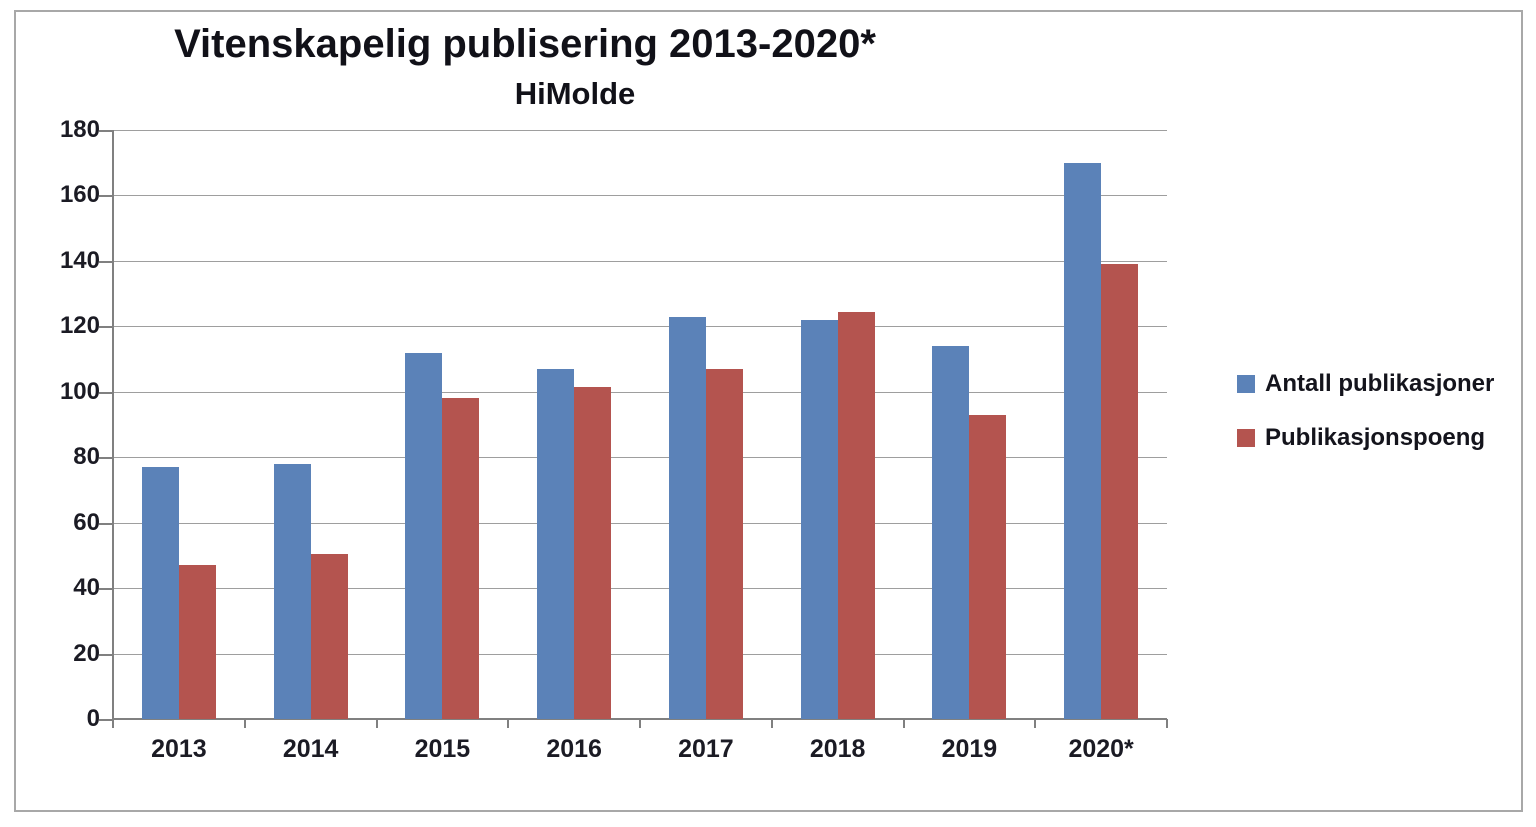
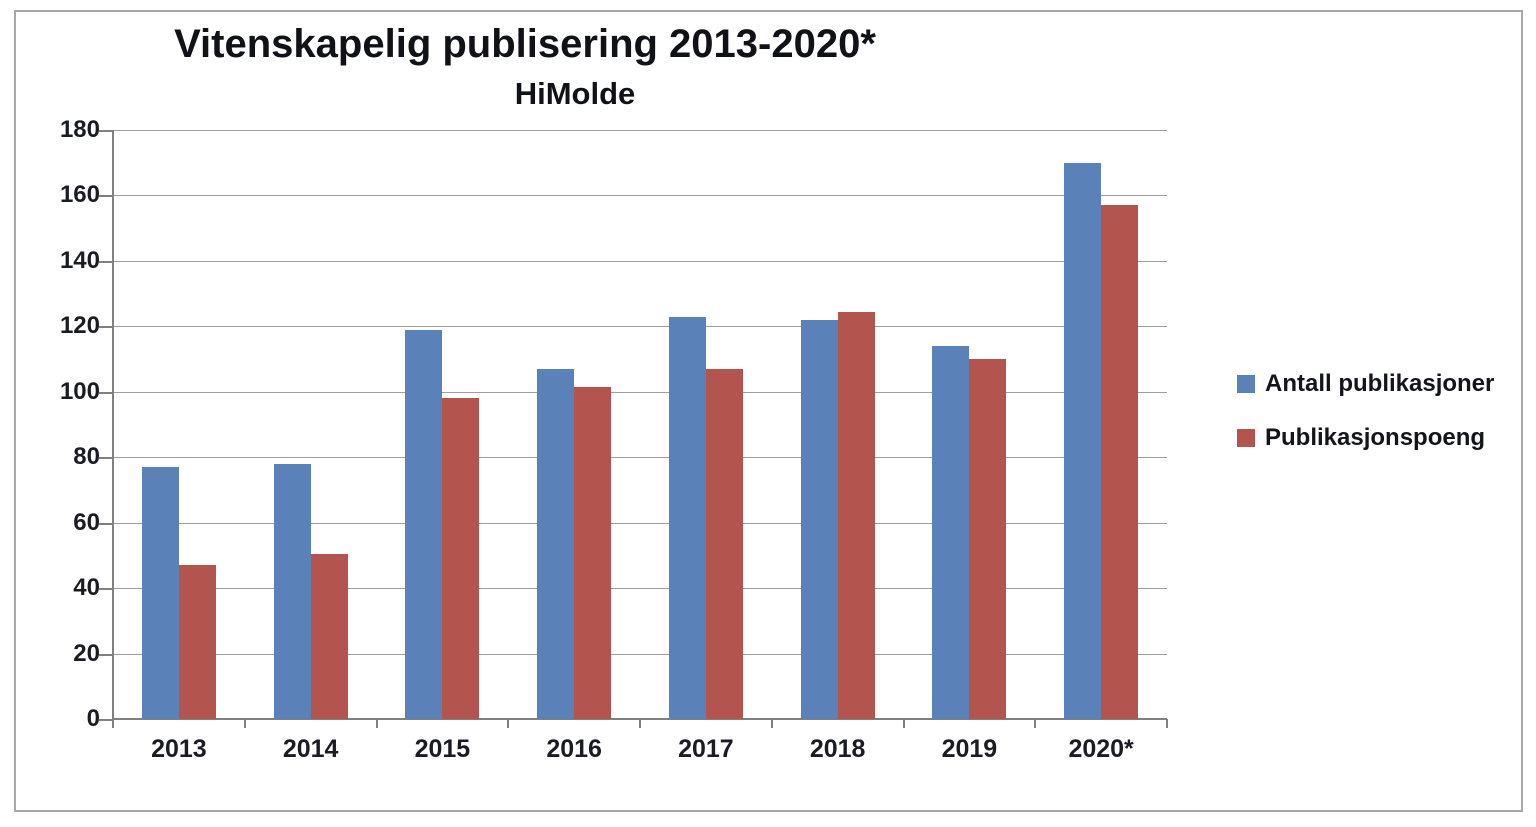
Antall publikasjoner/2015: 112 -> 119
Publikasjonspoeng/2019: 93 -> 110
Publikasjonspoeng/2020*: 139 -> 157
